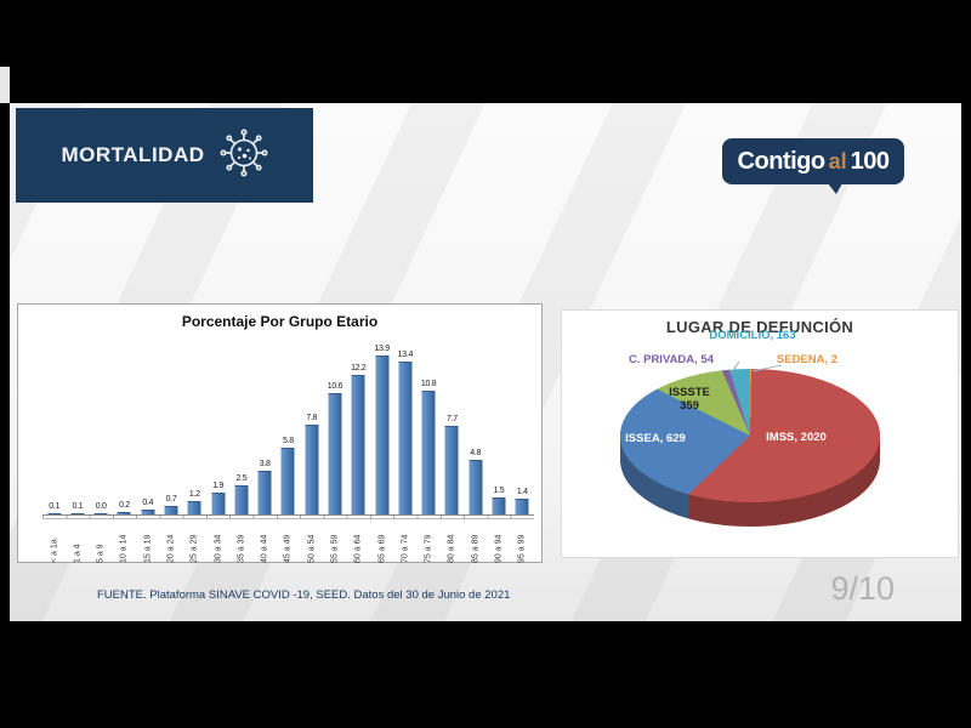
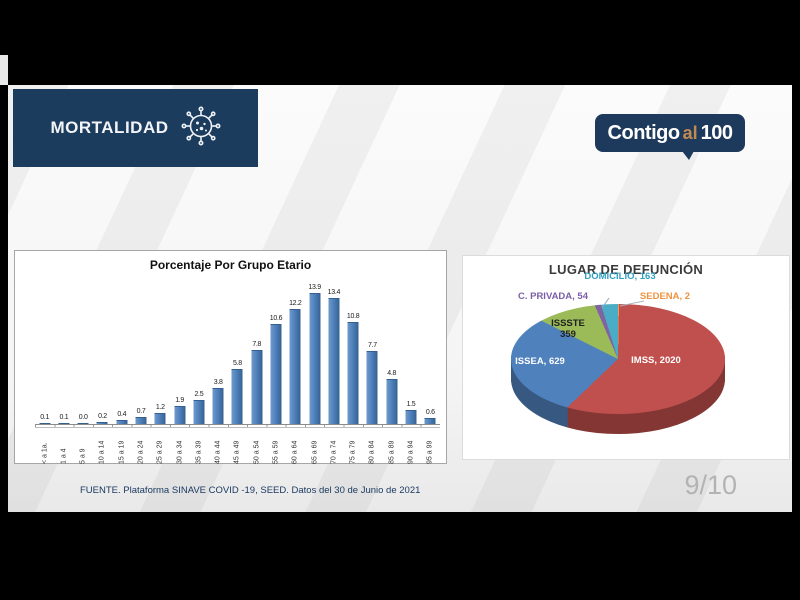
Porcentaje Por Grupo Etario/95 a 99: 1.4 -> 0.6
